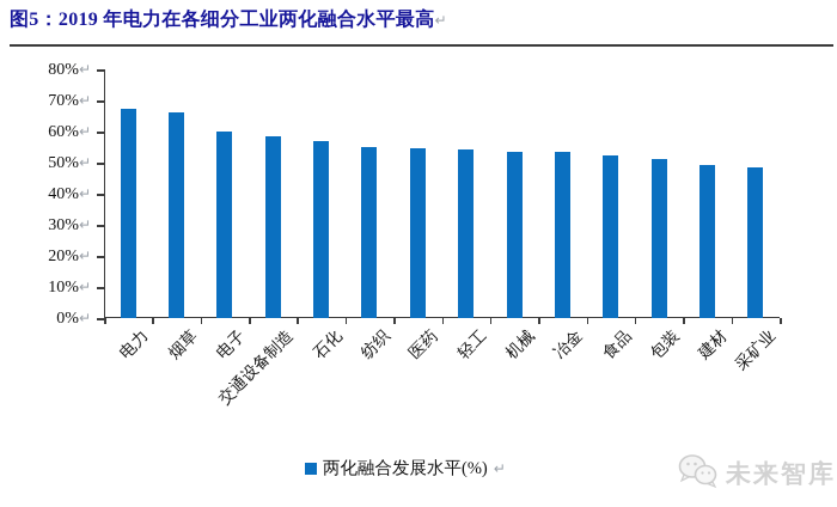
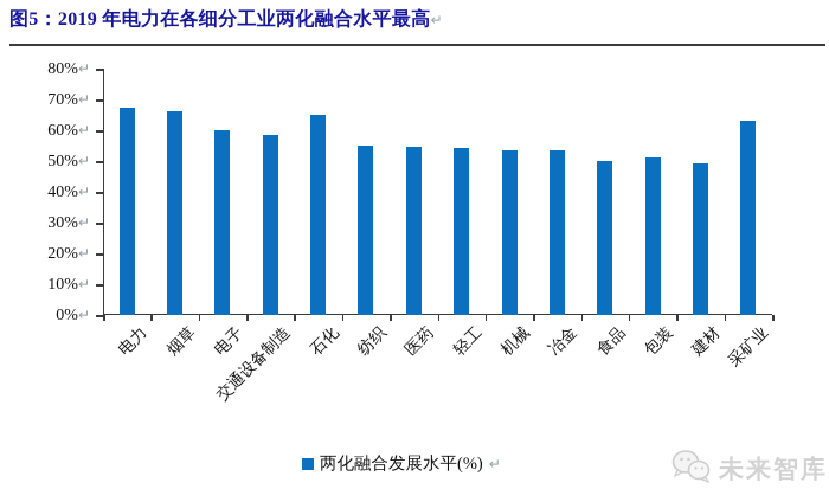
石化: 57% -> 65%
食品: 52% -> 50%
采矿业: 48% -> 63%
